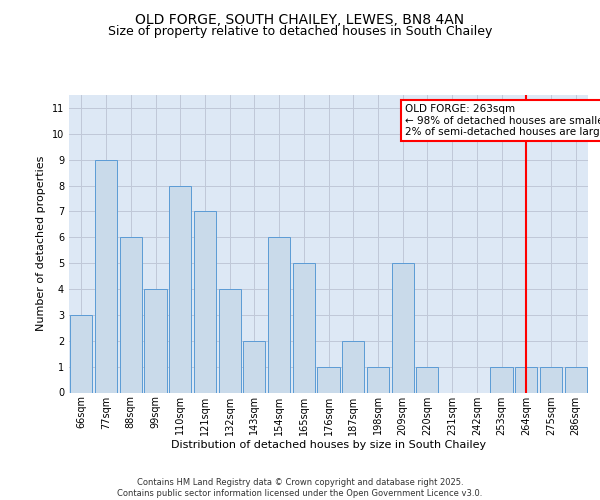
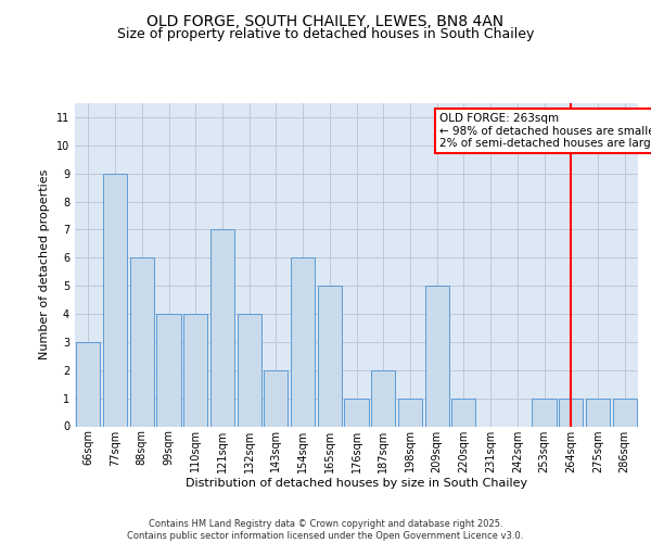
110sqm: 8 -> 4
